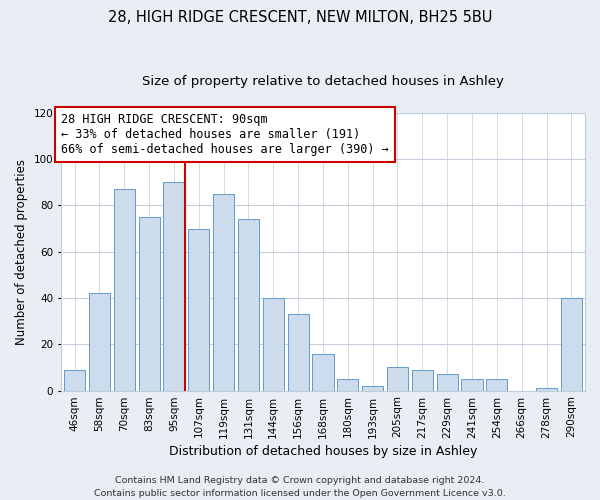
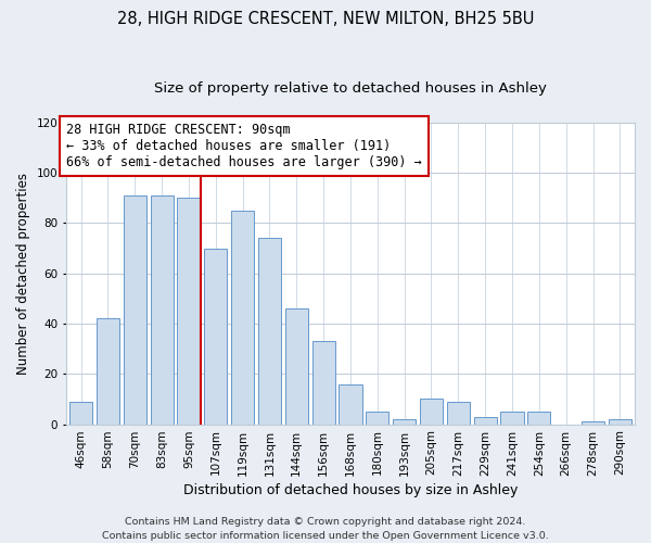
70sqm: 87 -> 91
83sqm: 75 -> 91
144sqm: 40 -> 46
229sqm: 7 -> 3
290sqm: 40 -> 2
